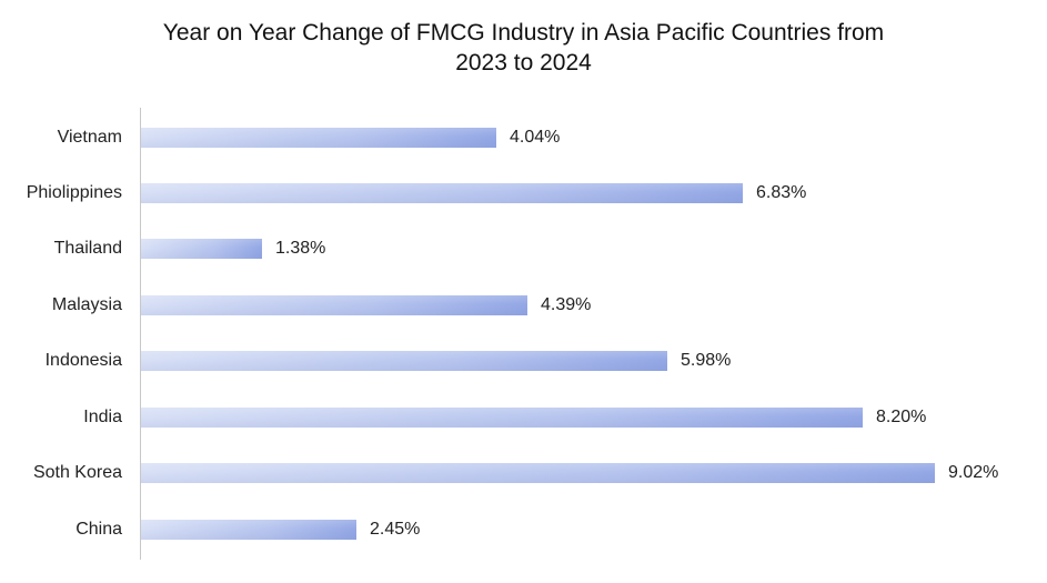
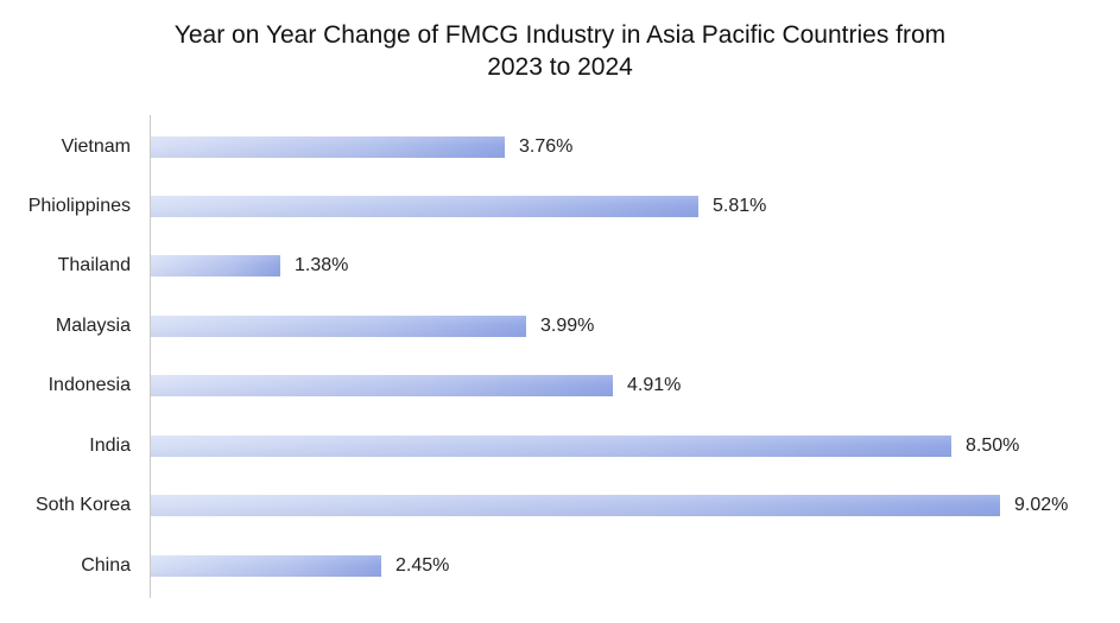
Vietnam: 4.04% -> 3.76%
Phiolippines: 6.83% -> 5.81%
Malaysia: 4.39% -> 3.99%
Indonesia: 5.98% -> 4.91%
India: 8.20% -> 8.50%
